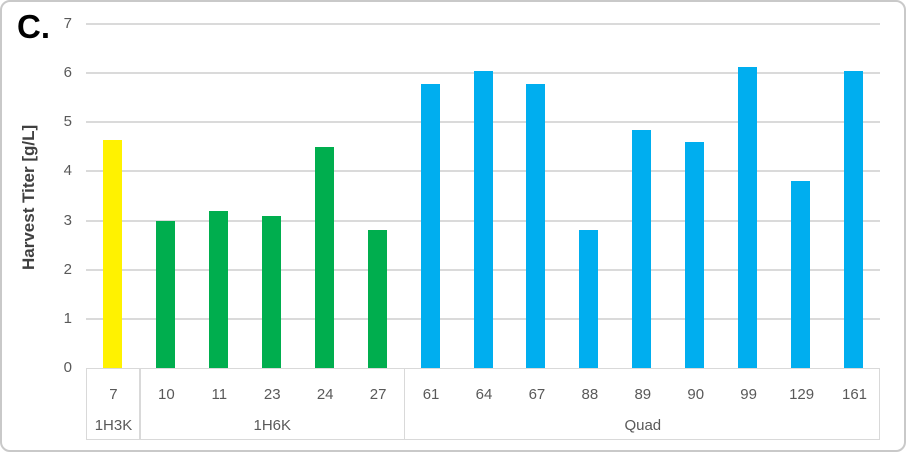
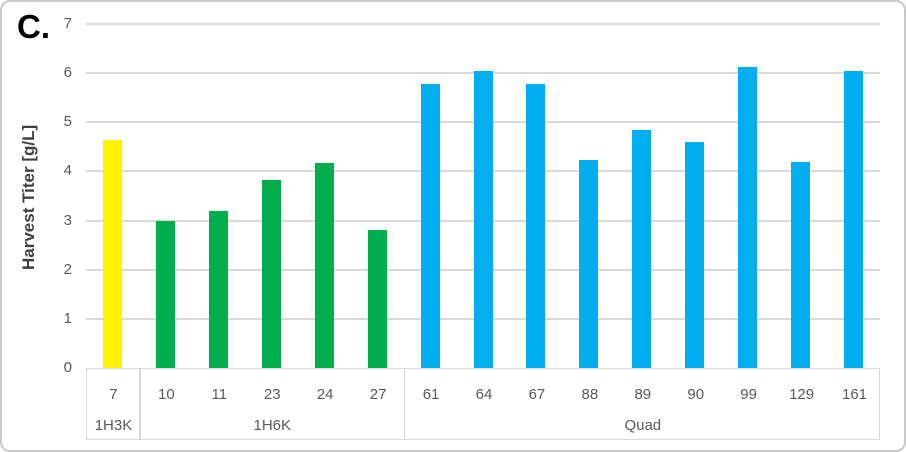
23: 3.1 -> 3.8
24: 4.5 -> 4.2
88: 2.8 -> 4.2
129: 3.8 -> 4.2
